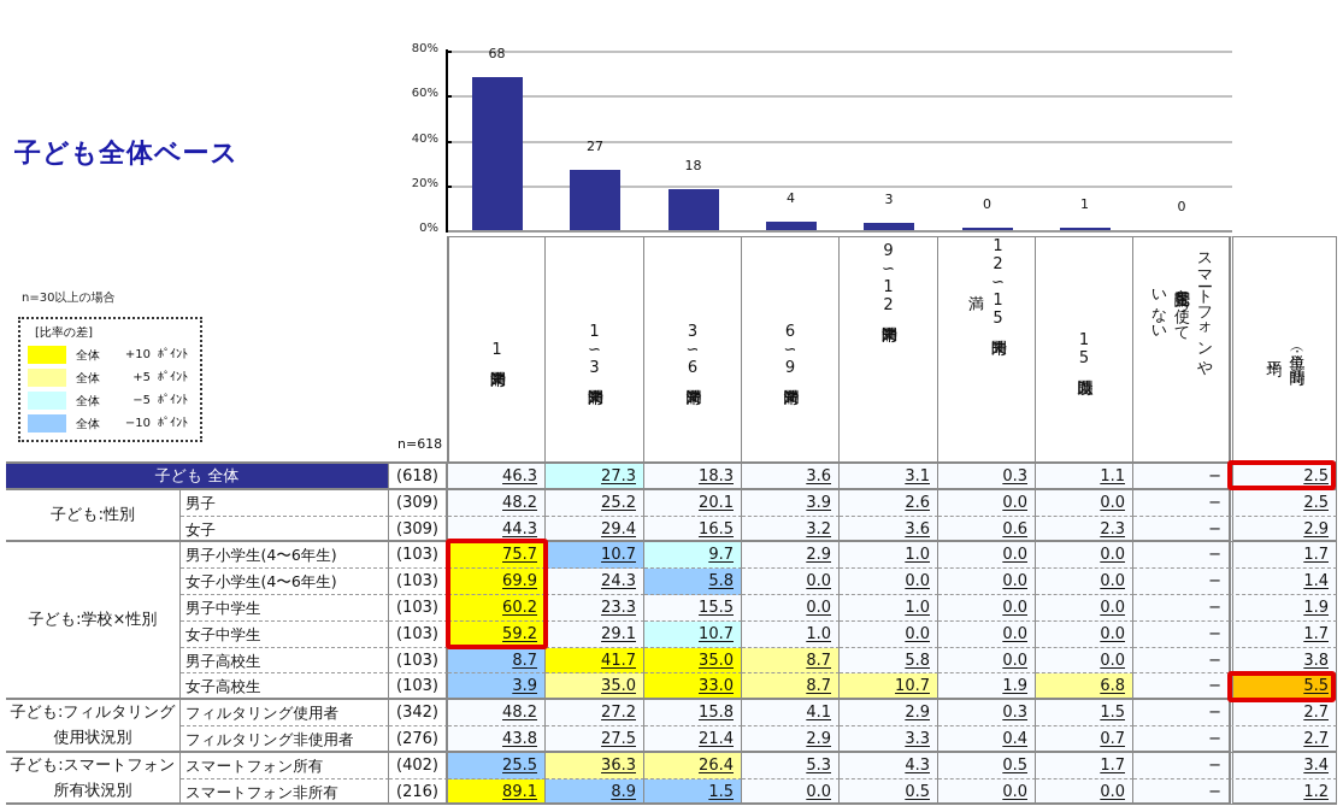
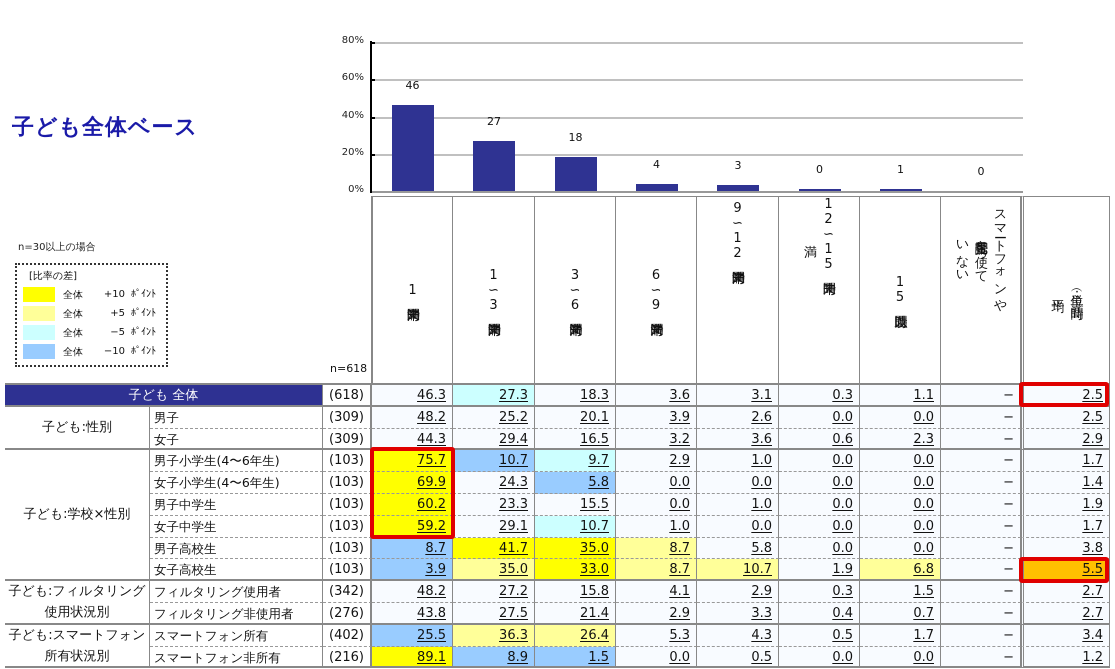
1時間未満: 68 -> 46
